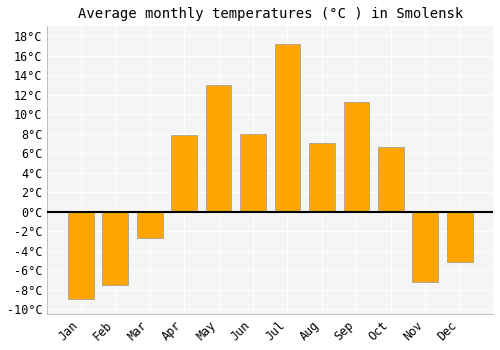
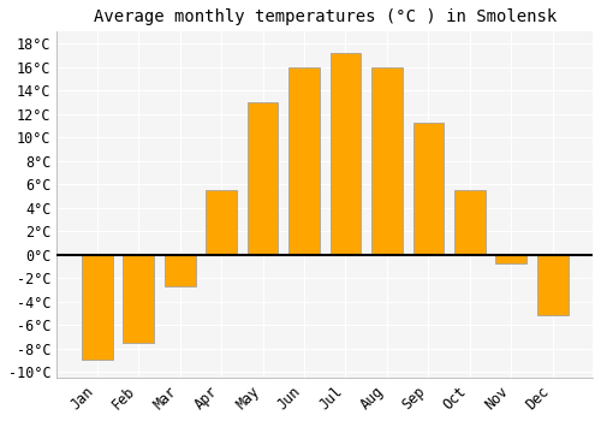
Apr: 7.8°C -> 5.5°C
Jun: 8.0°C -> 16.0°C
Aug: 7.0°C -> 16.0°C
Oct: 6.6°C -> 5.5°C
Nov: -7.2°C -> -0.8°C
